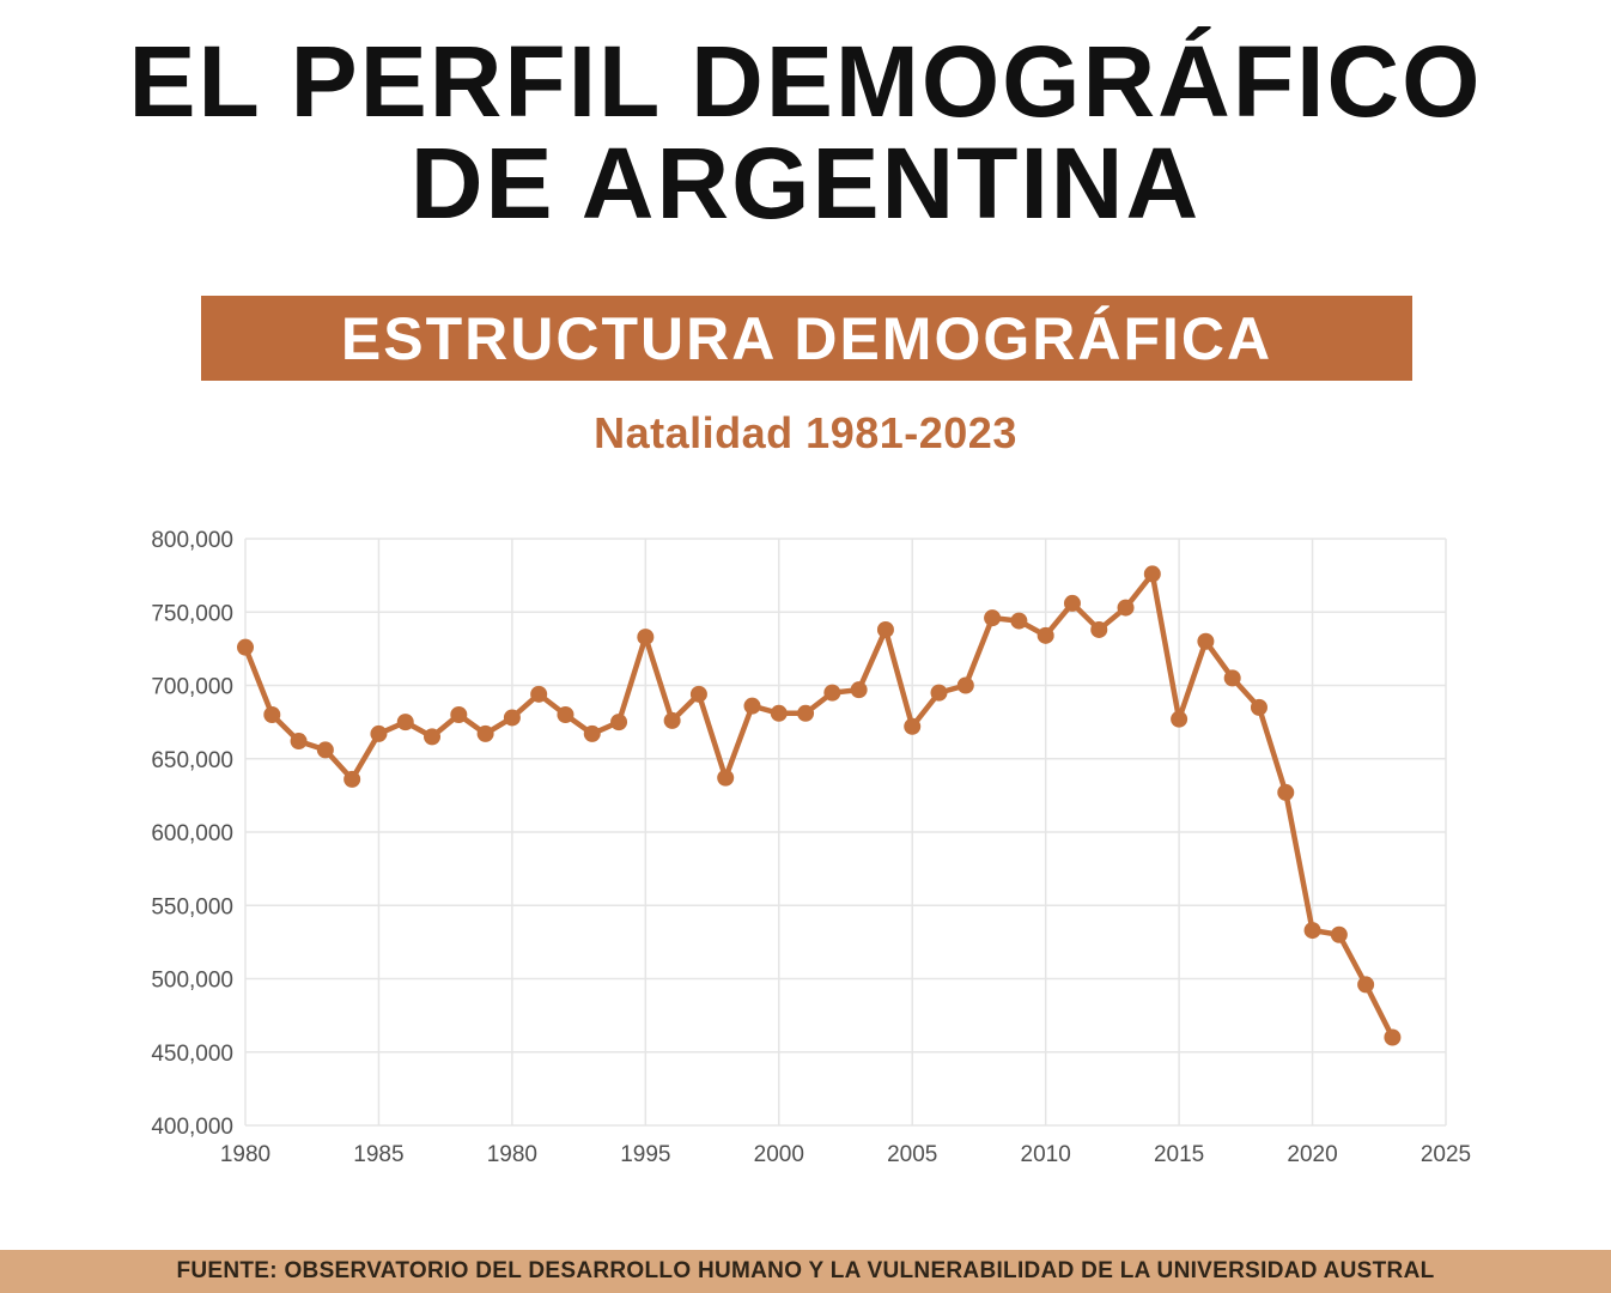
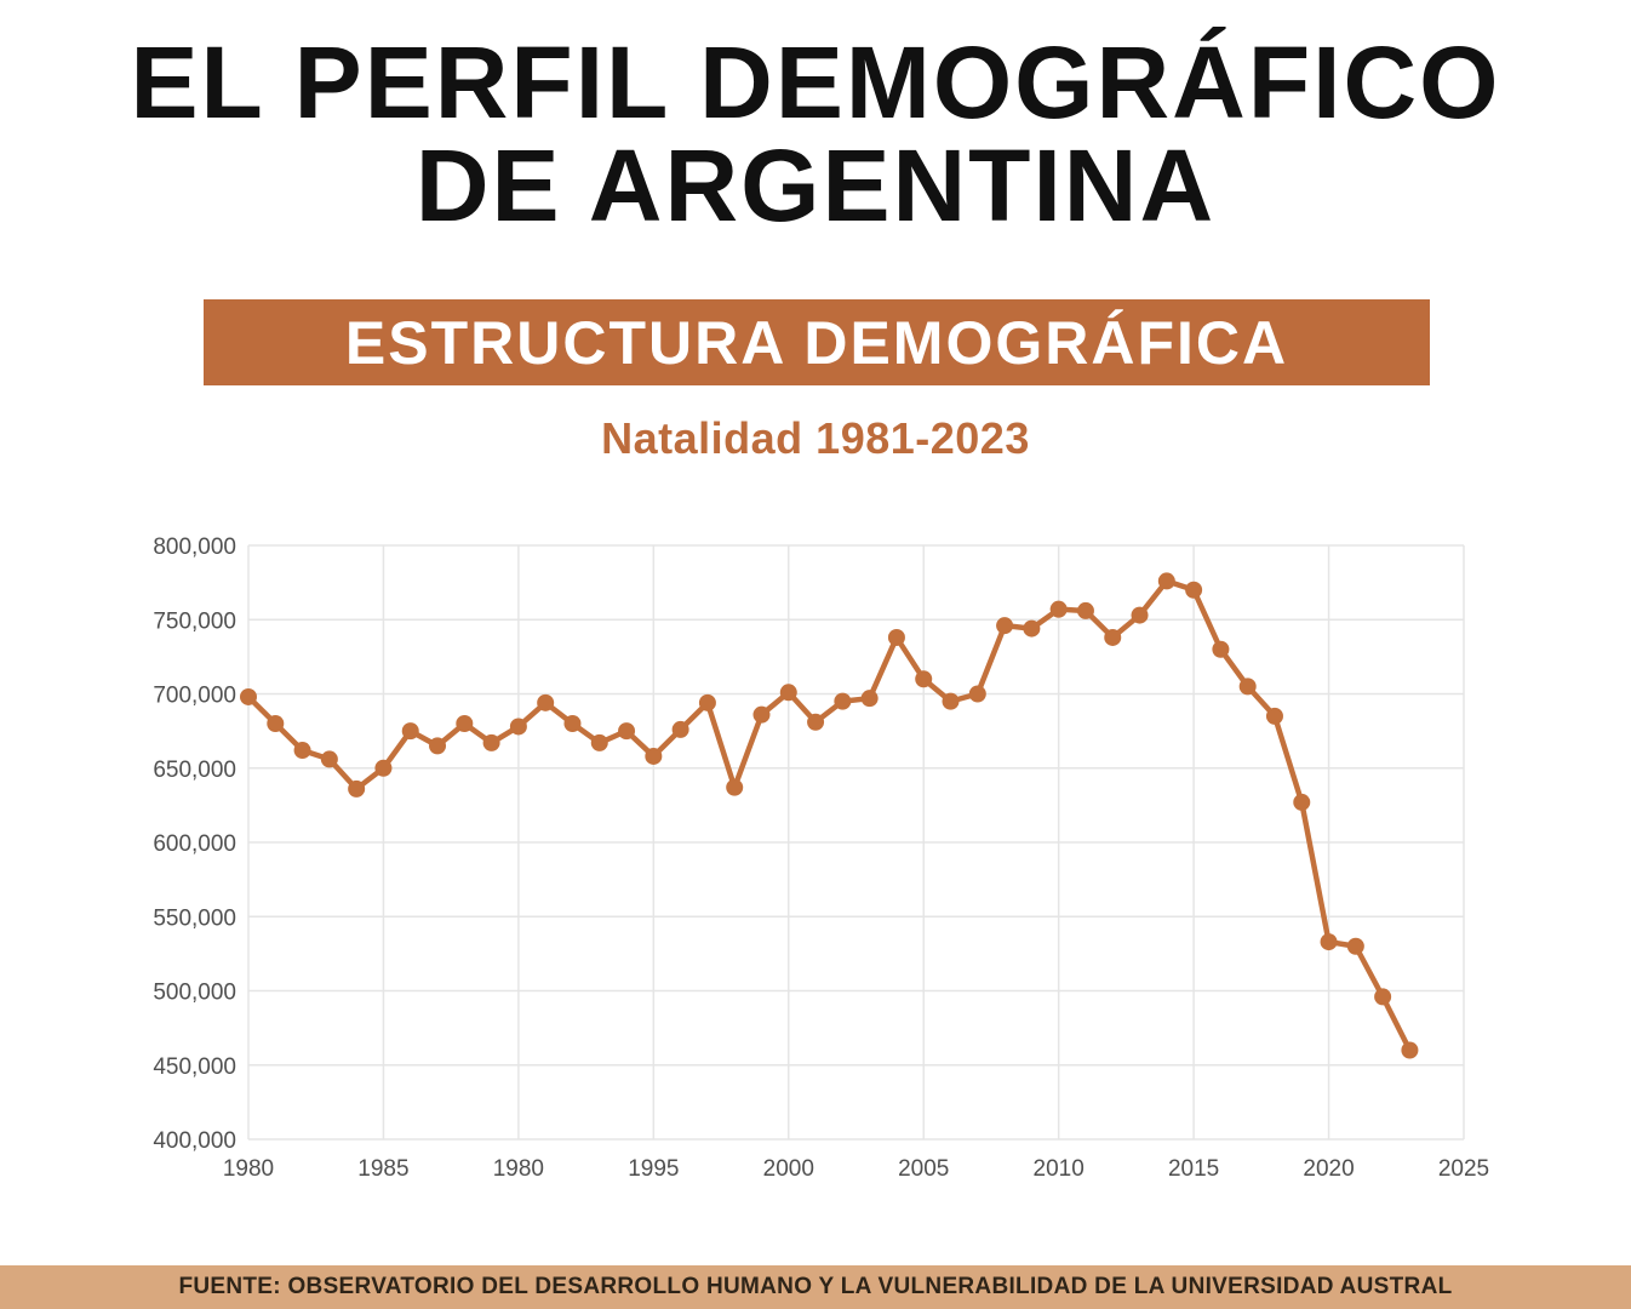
1980: 726000 -> 698000
1985: 667000 -> 650000
1995: 733000 -> 658000
2000: 681000 -> 701000
2005: 672000 -> 710000
2010: 734000 -> 757000
2015: 677000 -> 770000
